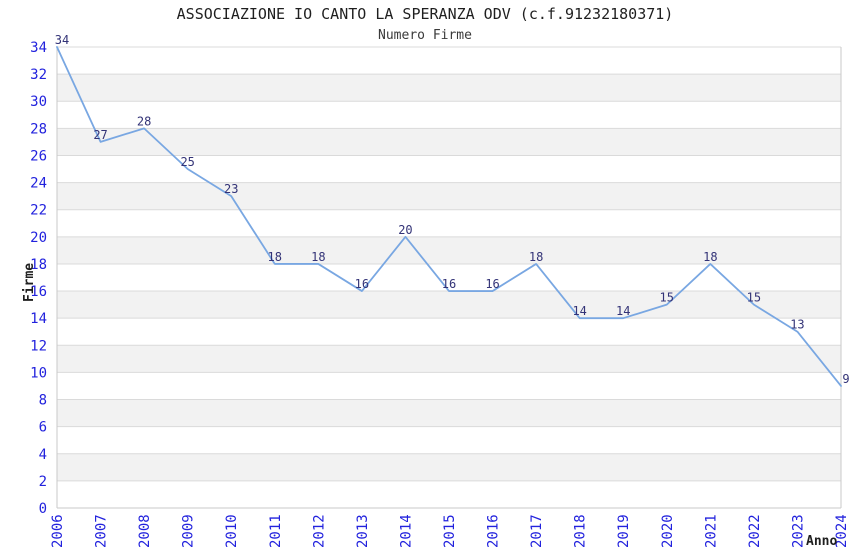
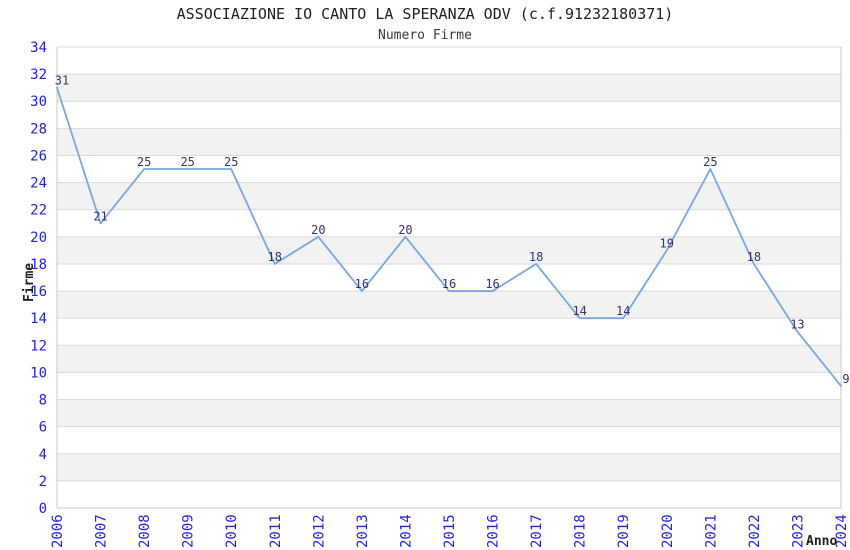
2006: 34 -> 31
2007: 27 -> 21
2008: 28 -> 25
2010: 23 -> 25
2012: 18 -> 20
2020: 15 -> 19
2021: 18 -> 25
2022: 15 -> 18
